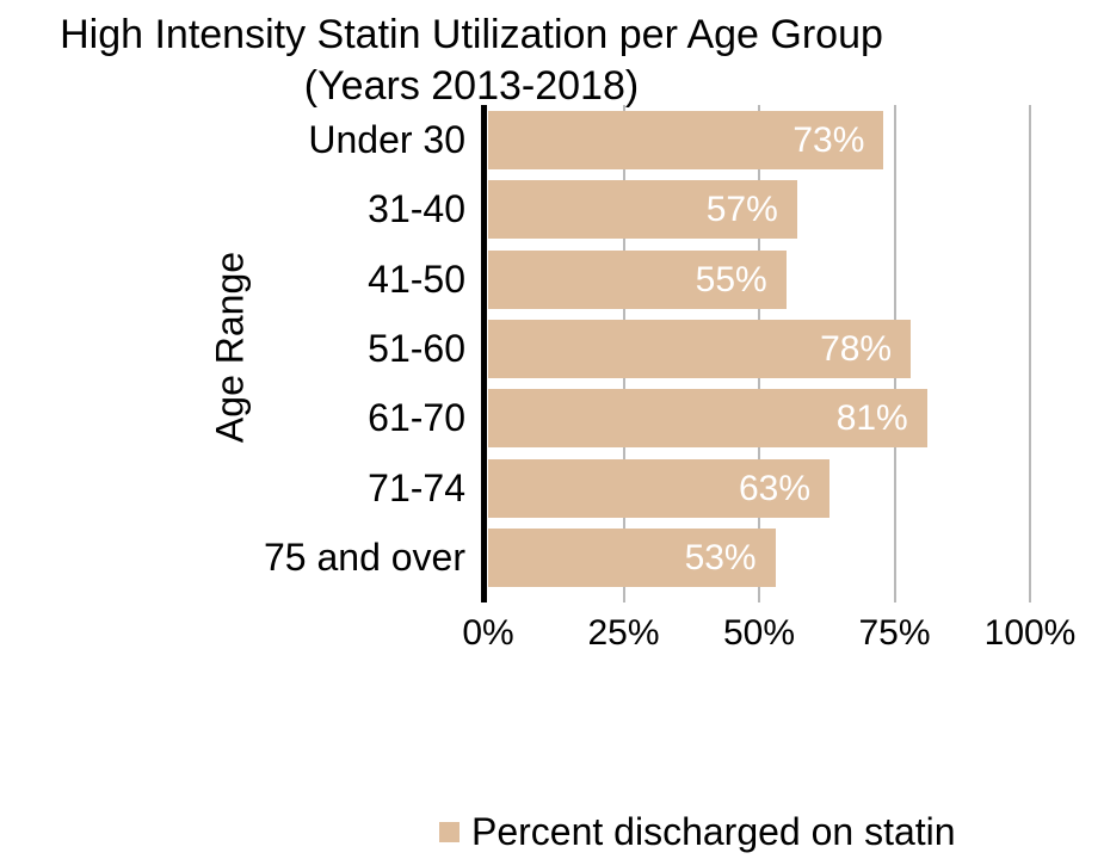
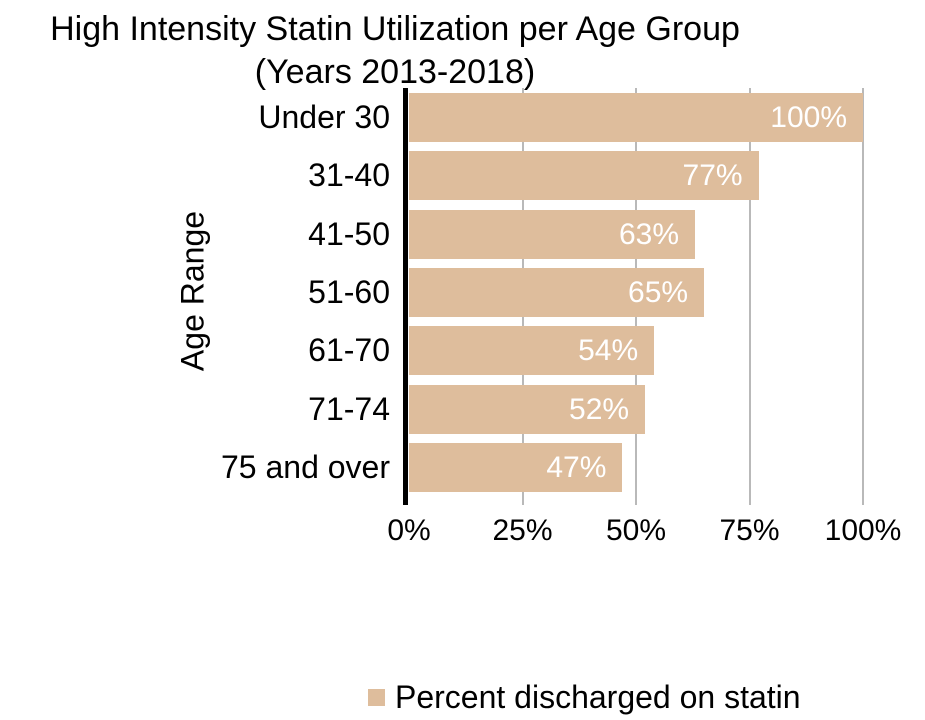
Under 30: 73% -> 100%
31-40: 57% -> 77%
41-50: 55% -> 63%
51-60: 78% -> 65%
61-70: 81% -> 54%
71-74: 63% -> 52%
75 and over: 53% -> 47%
